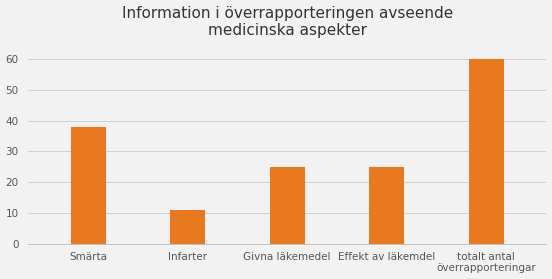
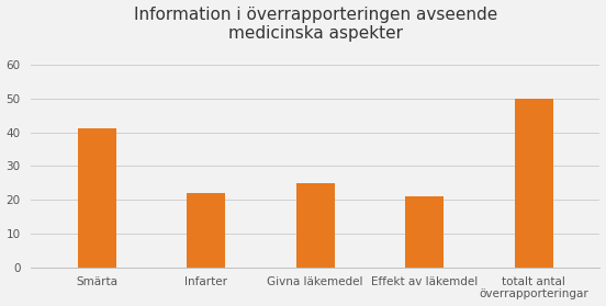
Smärta: 38 -> 41
Infarter: 11 -> 22
Effekt av läkemdel: 25 -> 21
totalt antal överrapporteringar: 60 -> 50
